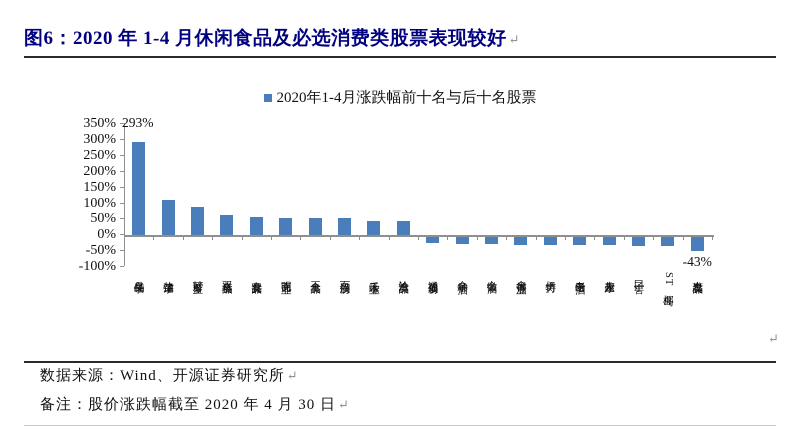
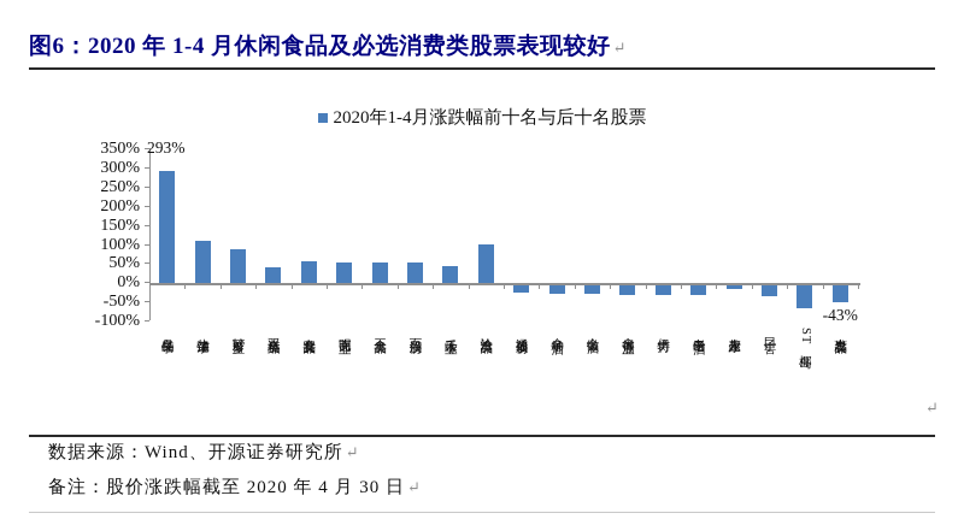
双塔食品: 60% -> 40%
洽洽食品: 40% -> 100%
麦趣尔: -30% -> -10%
ST椰岛: -30% -> -60%
